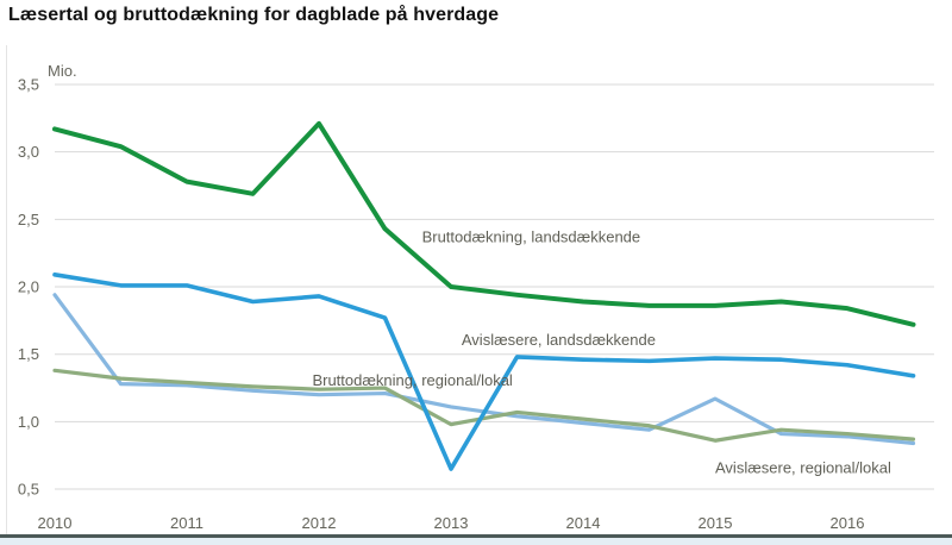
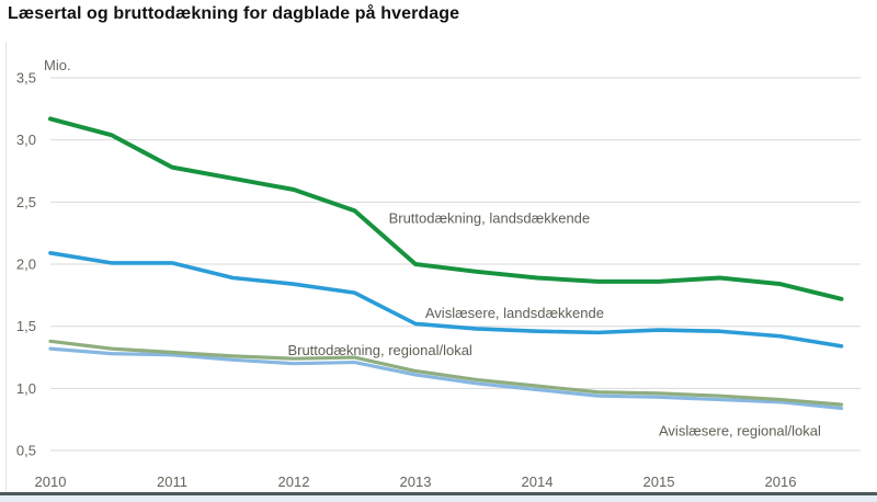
Avislæsere, regional/lokal/2010: 1,94 -> 1,32
Bruttodækning, landsdækkende/2012: 3,21 -> 2,60
Avislæsere, landsdækkende/2012: 1,93 -> 1,84
Avislæsere, landsdækkende/2013: 0,65 -> 1,52
Bruttodækning, regional/lokal/2013: 0,98 -> 1,14
Bruttodækning, regional/lokal/2015: 0,86 -> 0,96
Avislæsere, regional/lokal/2015: 1,17 -> 0,93
